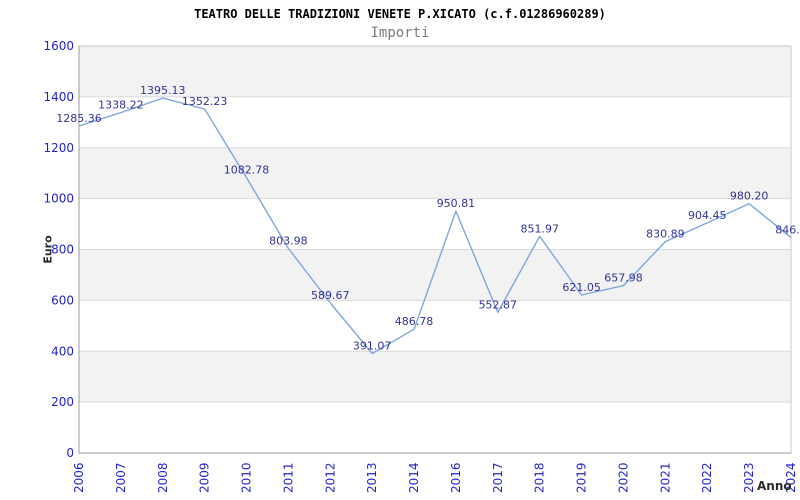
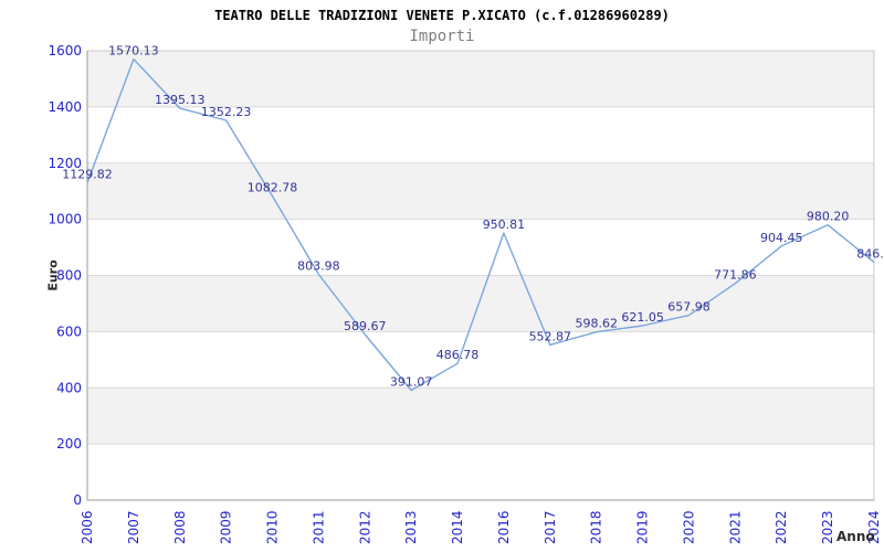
2006: 1285.36 -> 1129.82
2007: 1338.22 -> 1570.13
2018: 851.97 -> 598.62
2021: 830.89 -> 771.86
